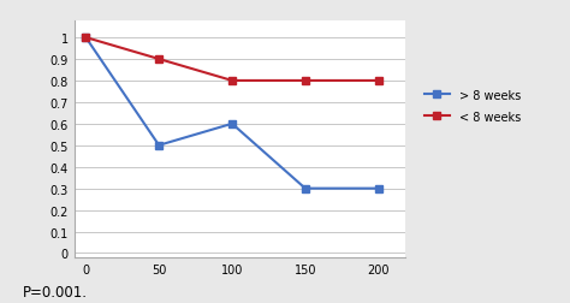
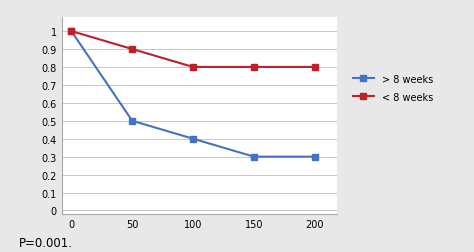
> 8 weeks/100: 0.6 -> 0.4
